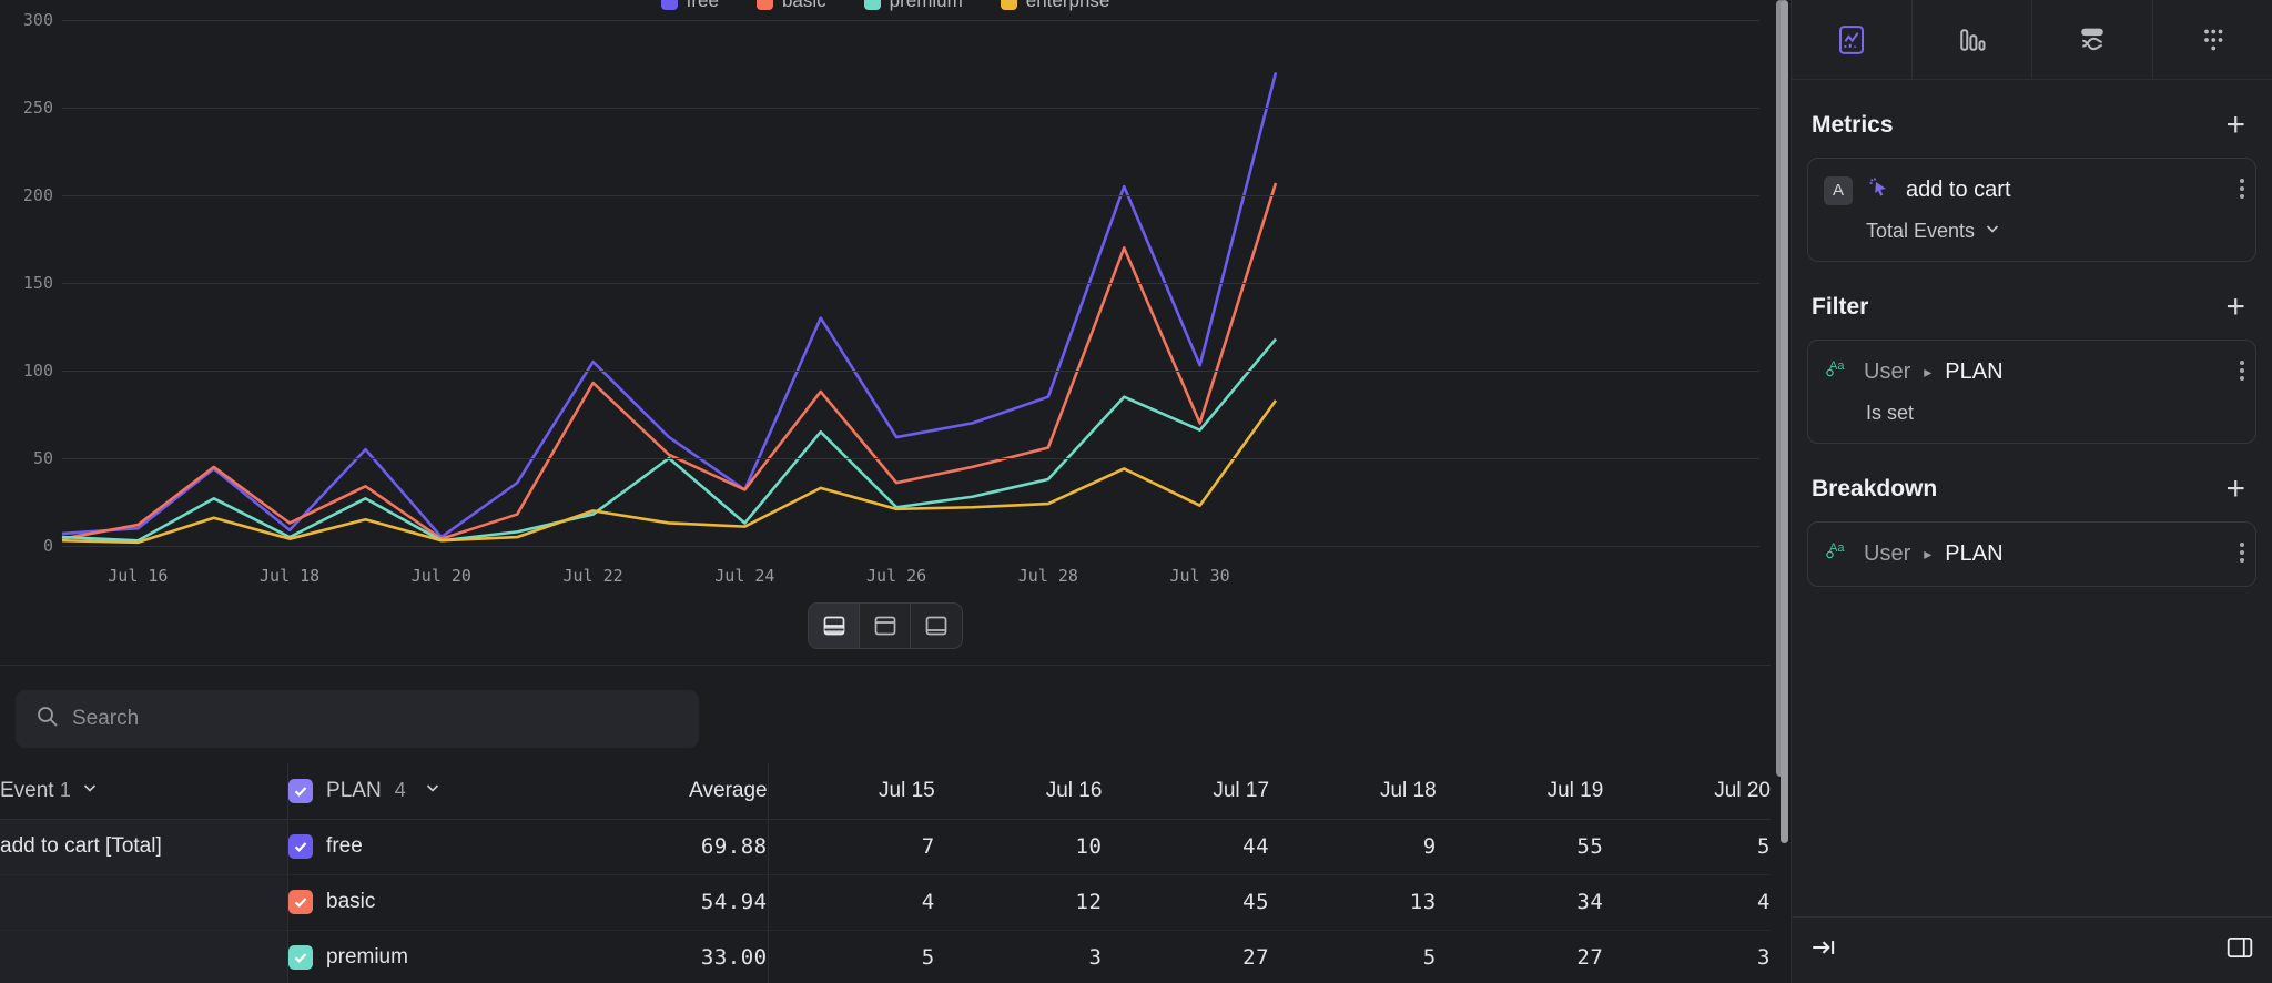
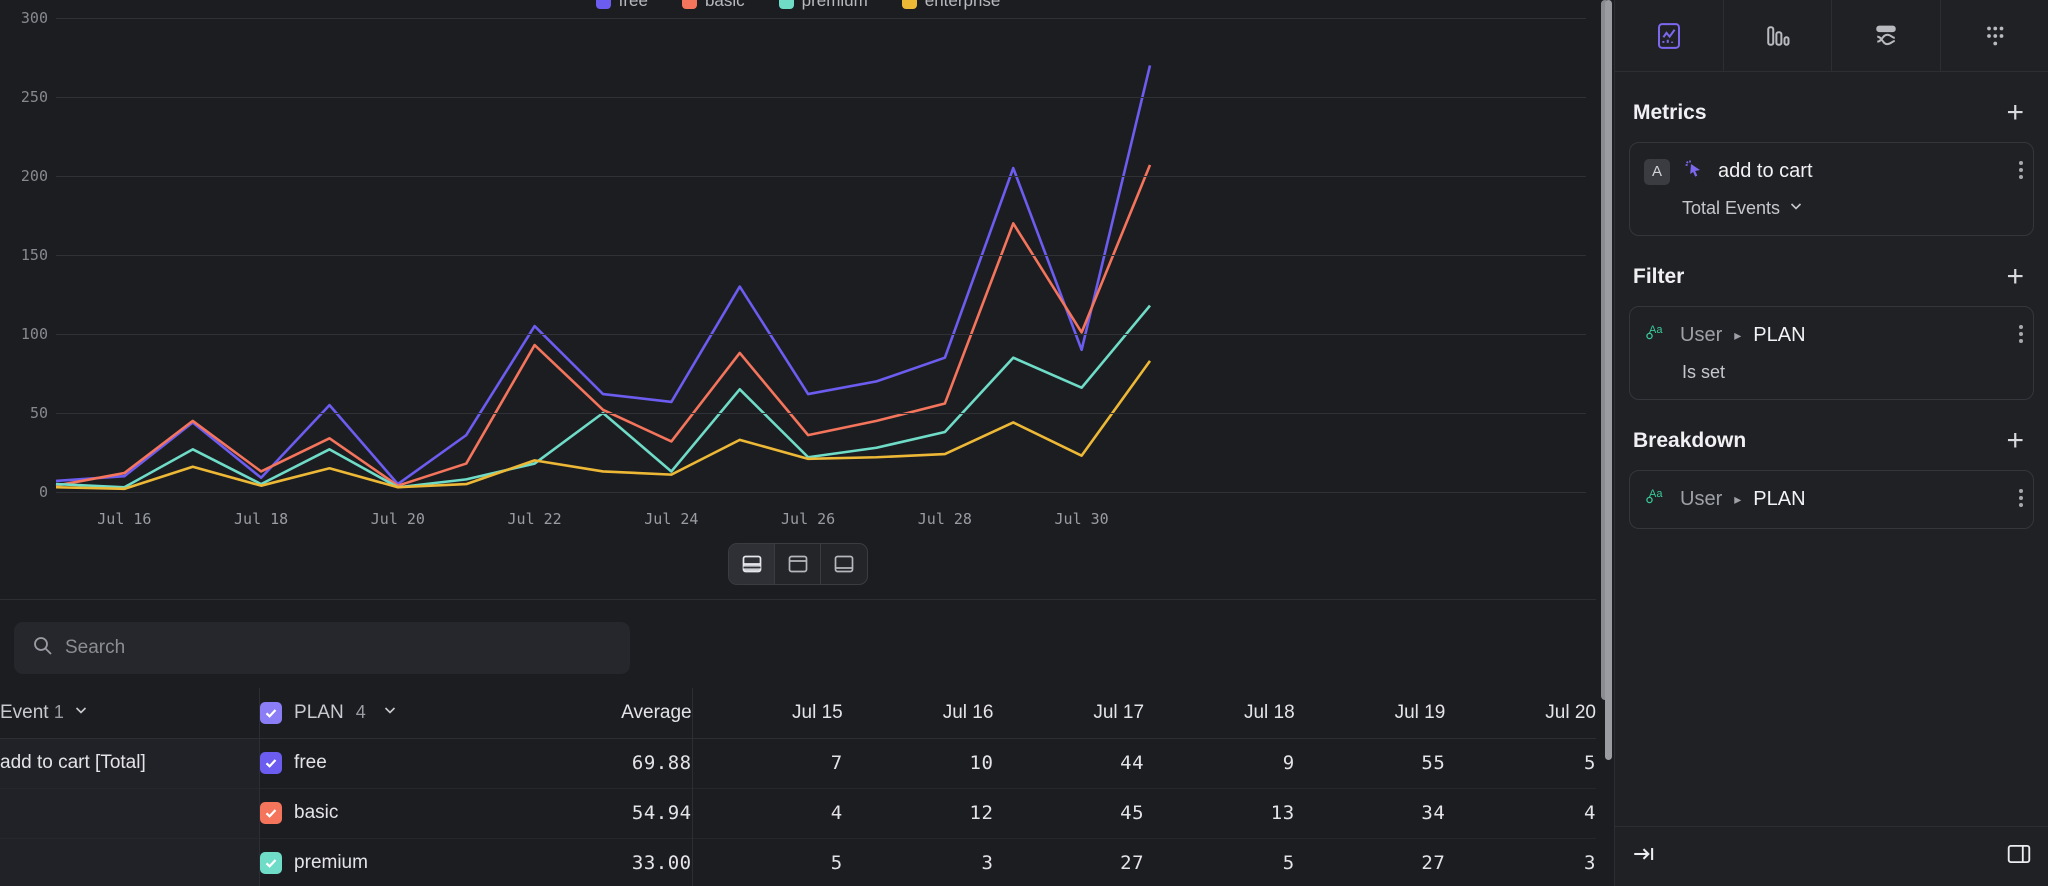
free/Jul 24: 32 -> 57
free/Jul 30: 103 -> 90
basic/Jul 30: 70 -> 101
